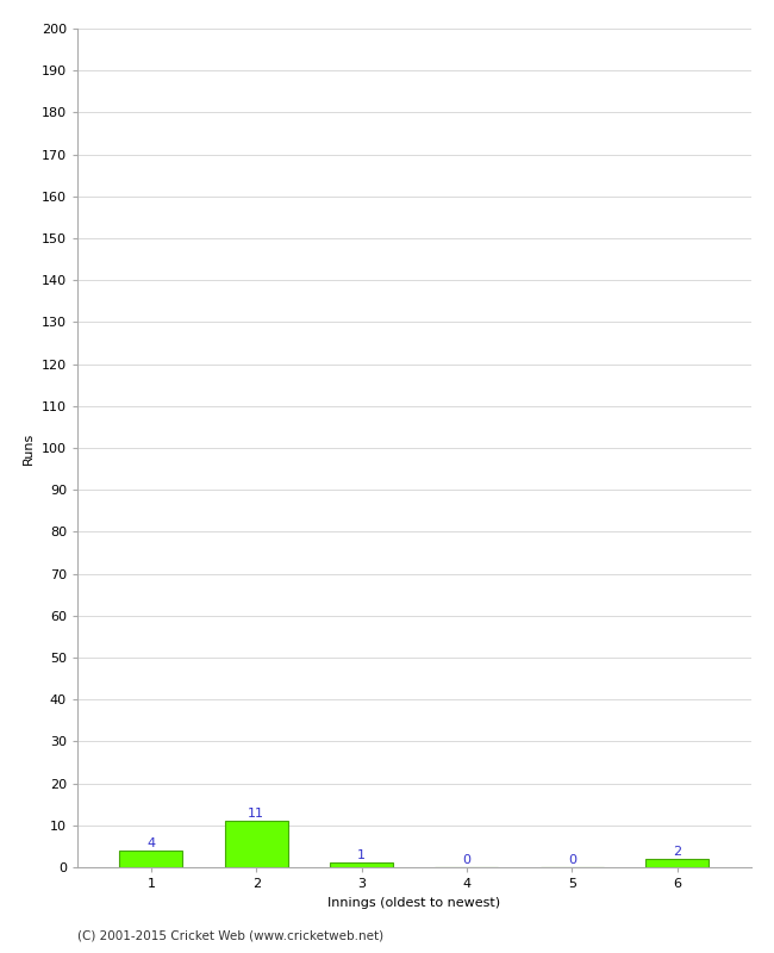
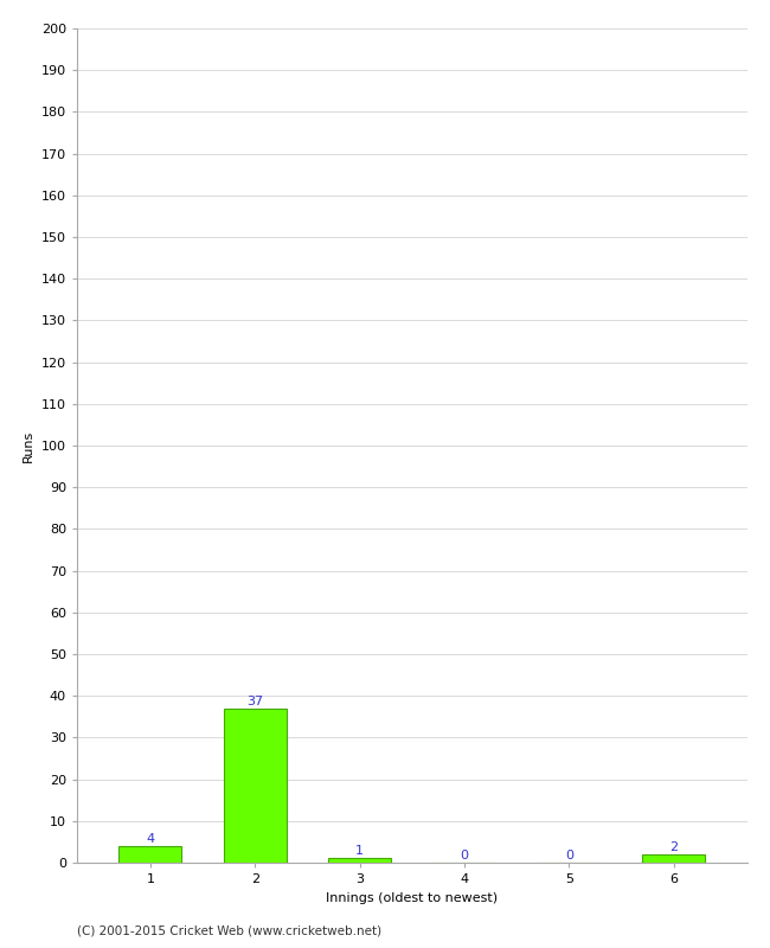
2: 11 -> 37
